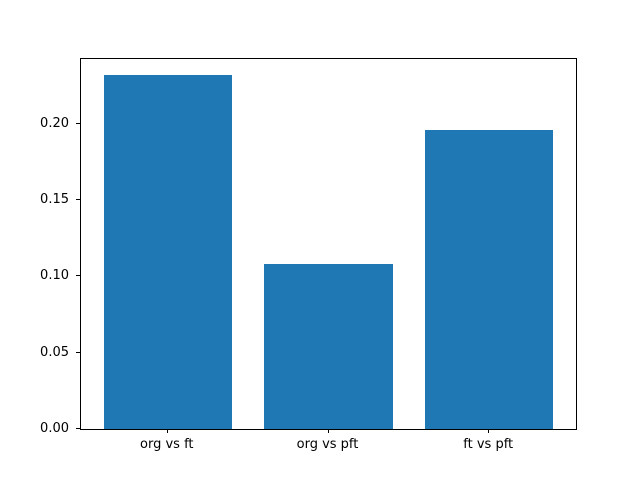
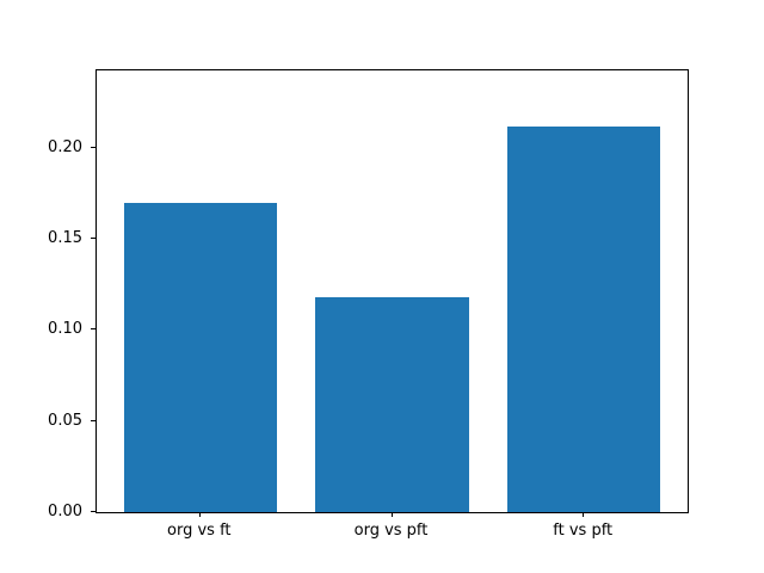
org vs ft: 0.232 -> 0.170
org vs pft: 0.108 -> 0.118
ft vs pft: 0.196 -> 0.212
